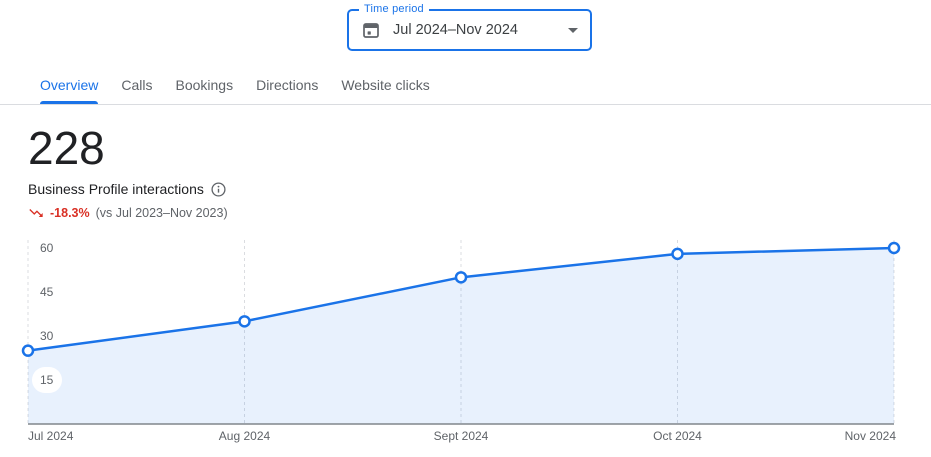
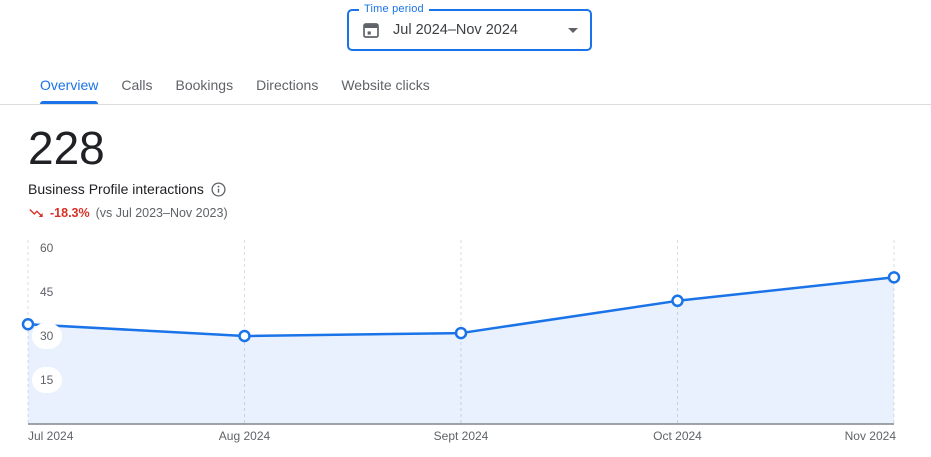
Jul 2024: 25 -> 34
Aug 2024: 35 -> 30
Sept 2024: 50 -> 31
Oct 2024: 58 -> 42
Nov 2024: 60 -> 50
